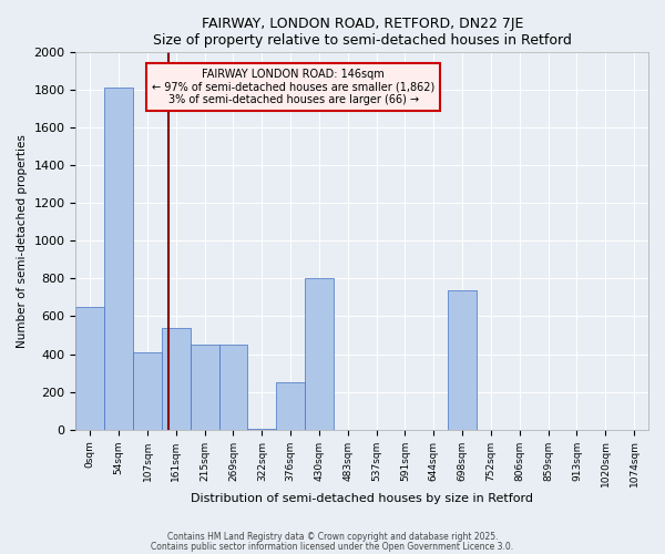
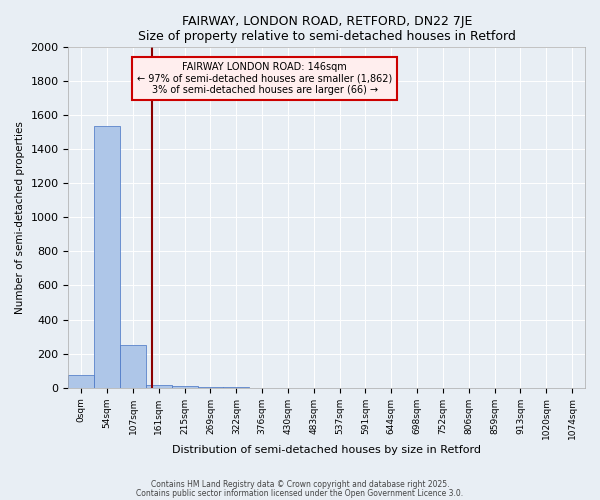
0sqm: 650 -> 80
54sqm: 1810 -> 1540
107sqm: 410 -> 250
161sqm: 540 -> 10
215sqm: 450 -> 10
269sqm: 450 -> 0
376sqm: 250 -> 0
430sqm: 800 -> 0
698sqm: 740 -> 0
